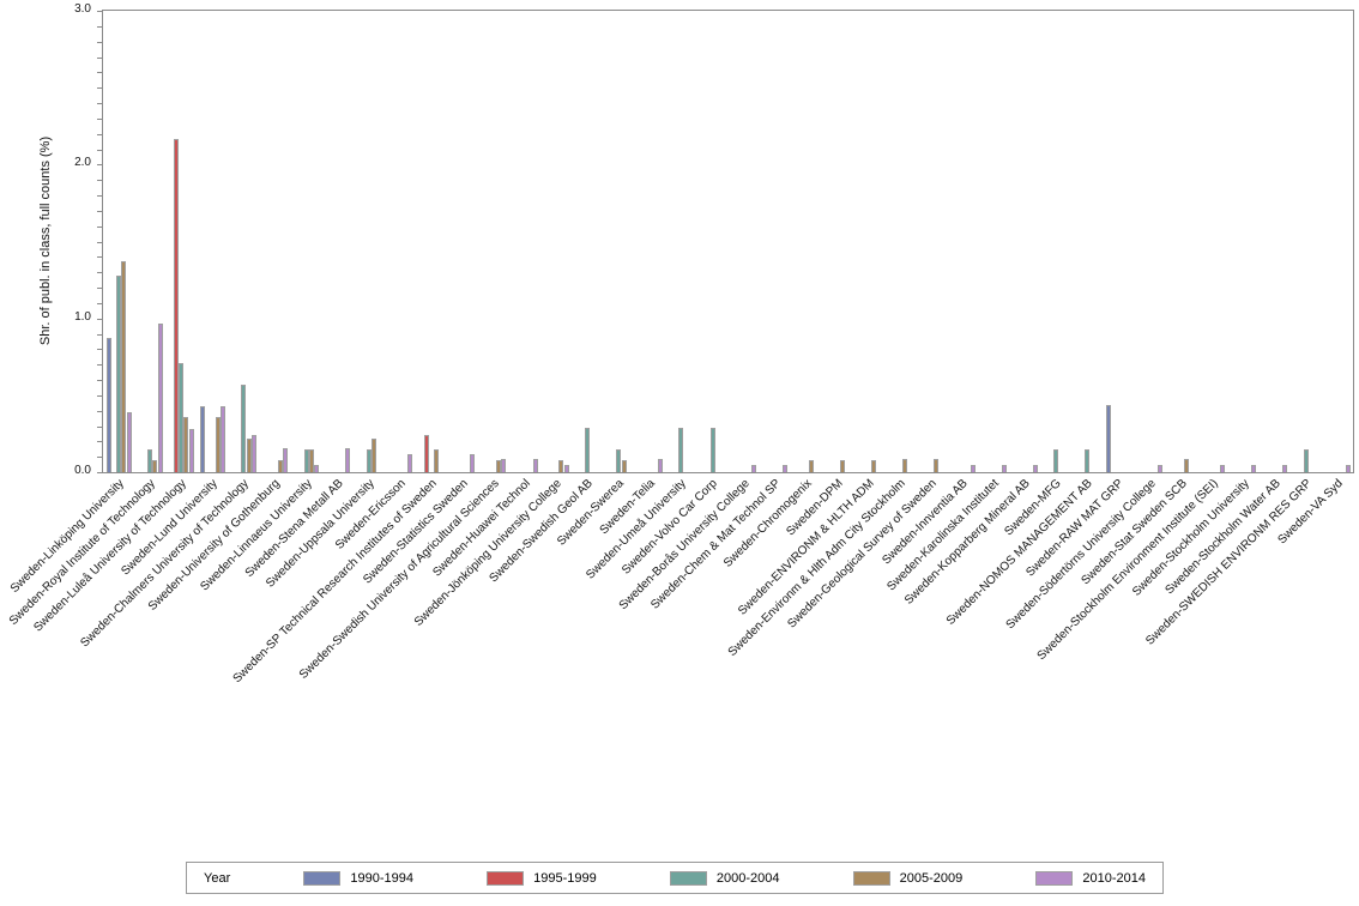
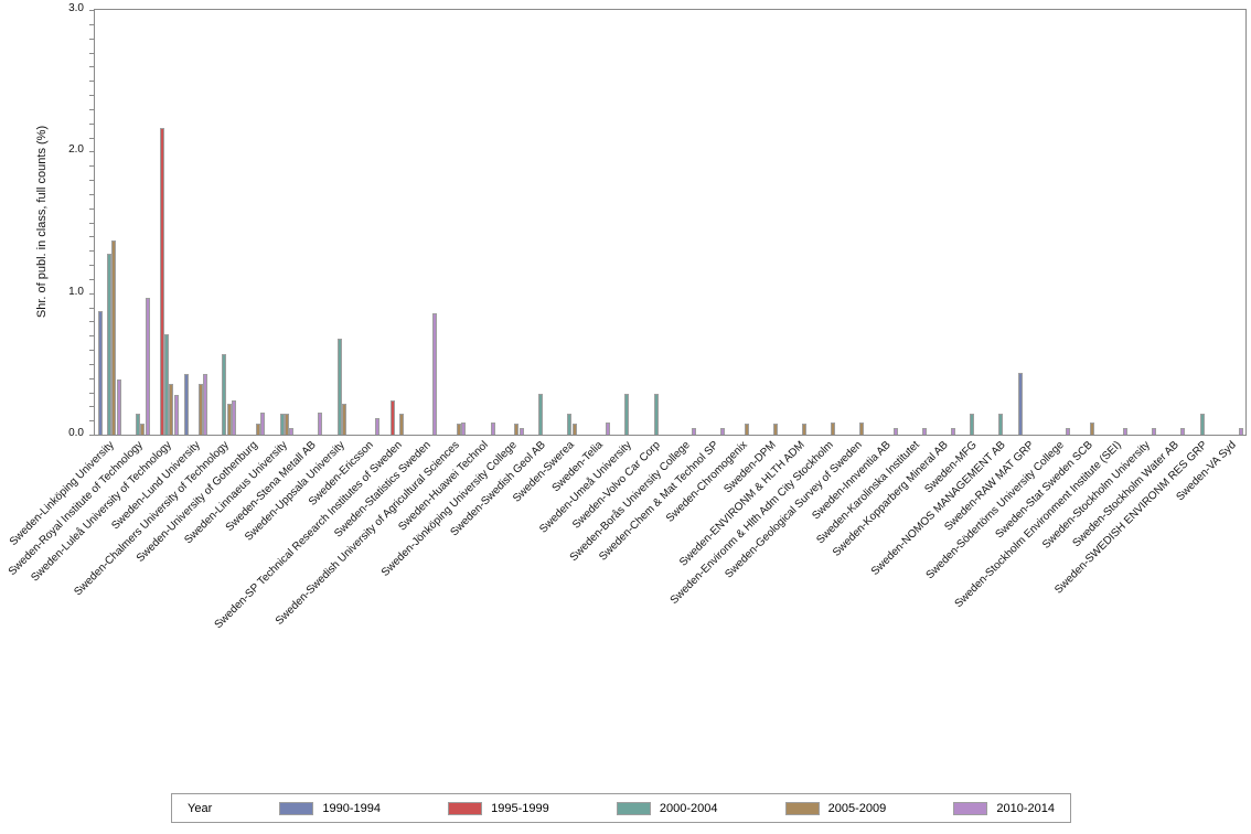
2000-2004/Sweden-Uppsala University: 0.15 -> 0.68
2010-2014/Sweden-Statistics Sweden: 0.12 -> 0.86
